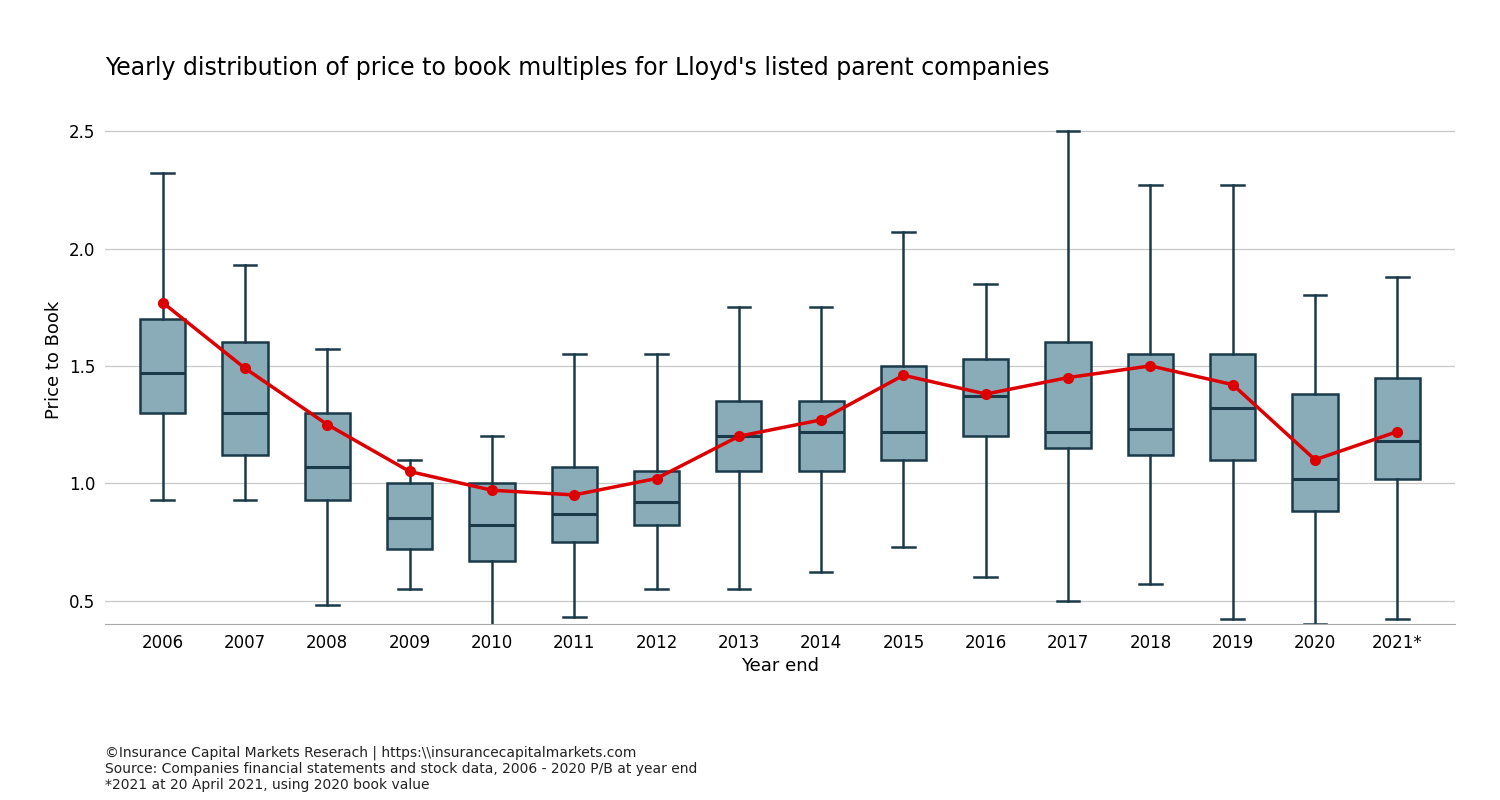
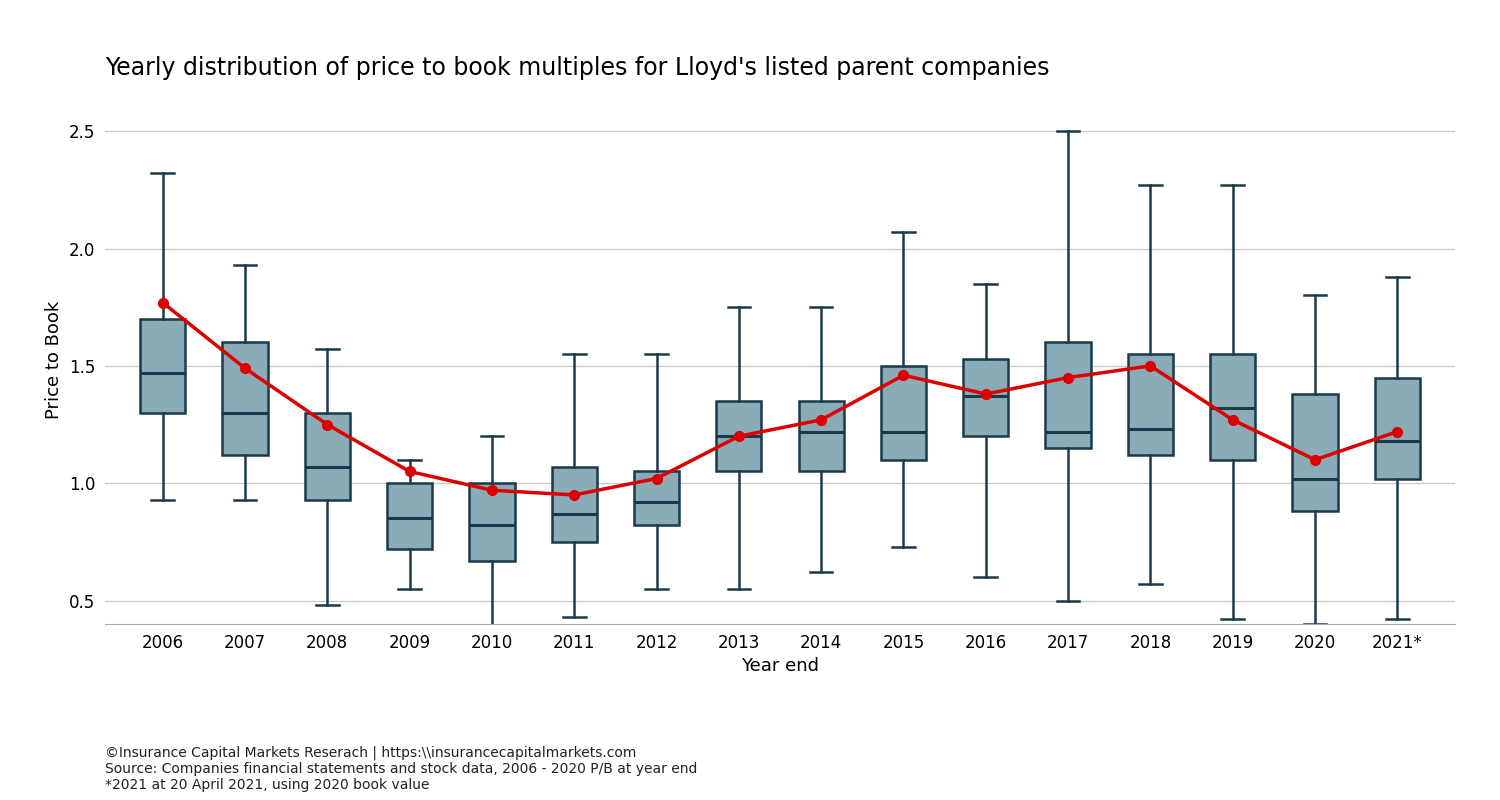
2019: 1.42 -> 1.27
